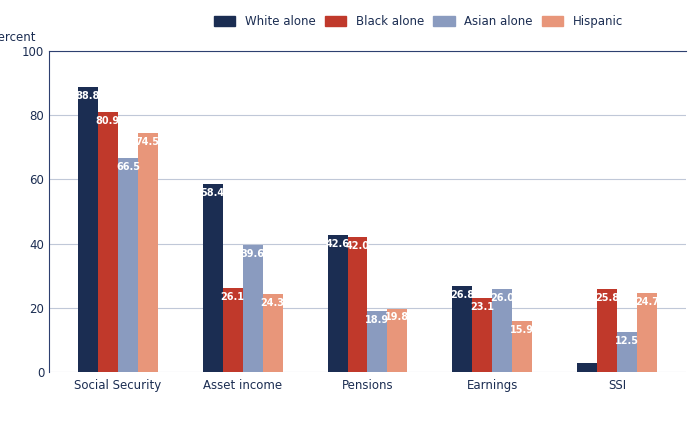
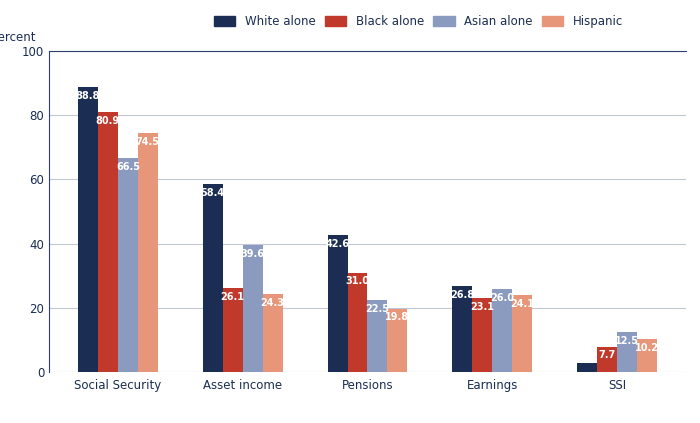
Black alone/Pensions: 42.0 -> 31.0
Asian alone/Pensions: 18.9 -> 22.5
Hispanic/Earnings: 15.9 -> 24.1
Black alone/SSI: 25.8 -> 7.7
Hispanic/SSI: 24.7 -> 10.2
